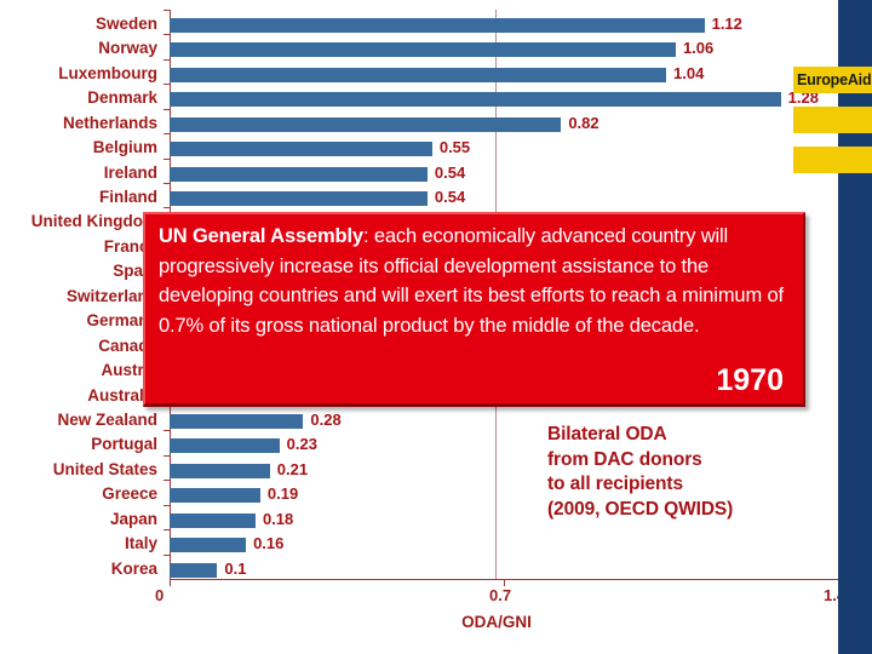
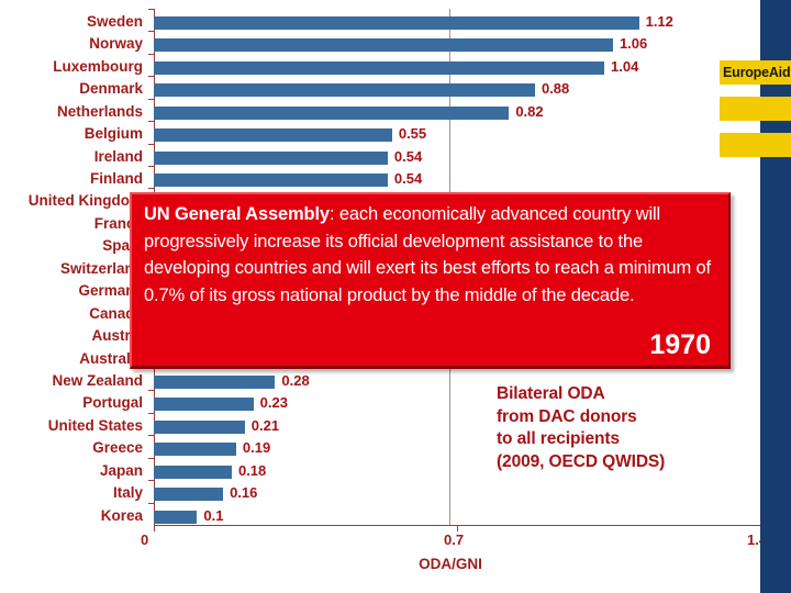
Denmark: 1.28 -> 0.88
